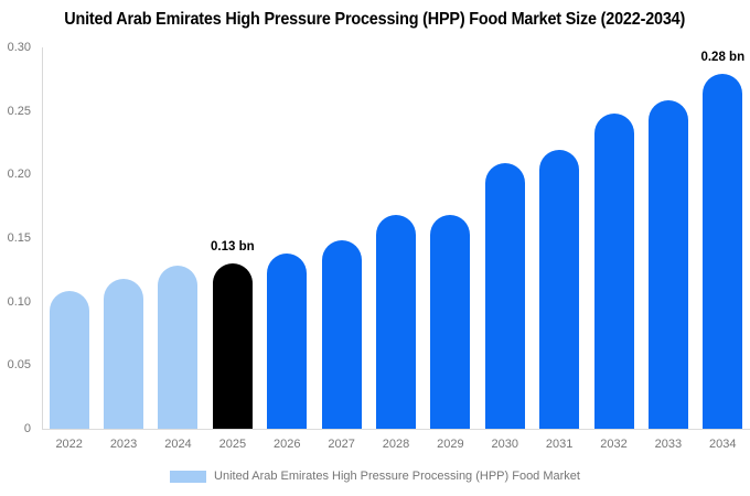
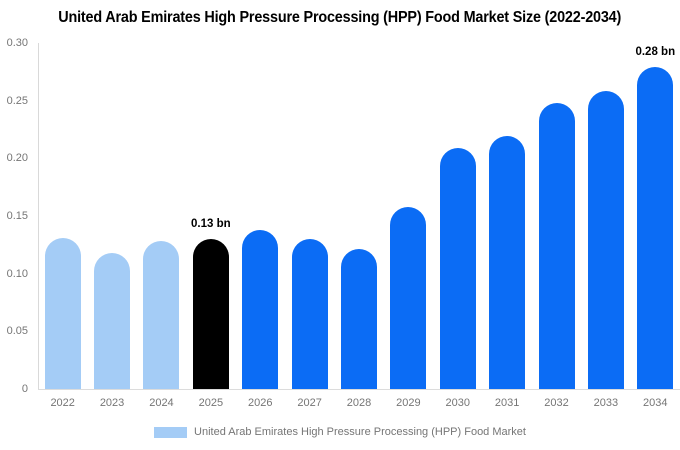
2022: 0.108 -> 0.131
2027: 0.148 -> 0.130
2028: 0.168 -> 0.121
2029: 0.168 -> 0.158
